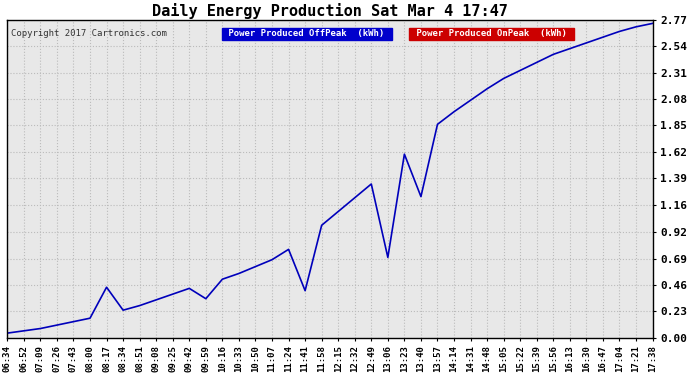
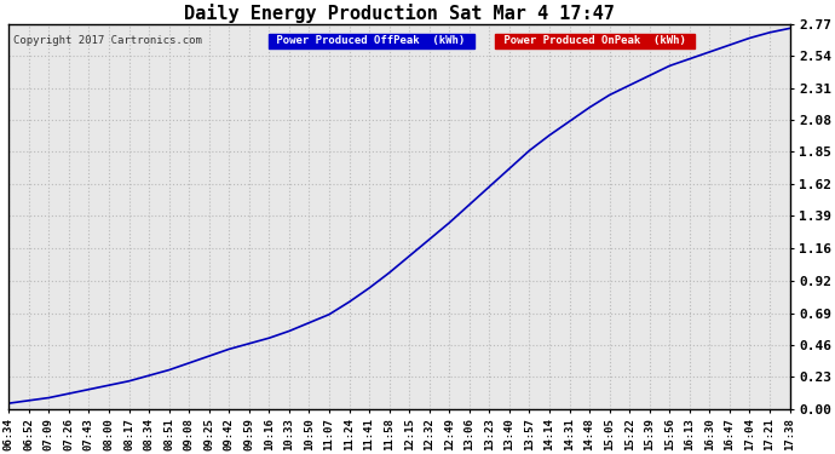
08:17: 0.44 -> 0.20
09:59: 0.34 -> 0.47
11:41: 0.41 -> 0.87
13:06: 0.70 -> 1.47
13:40: 1.23 -> 1.73
